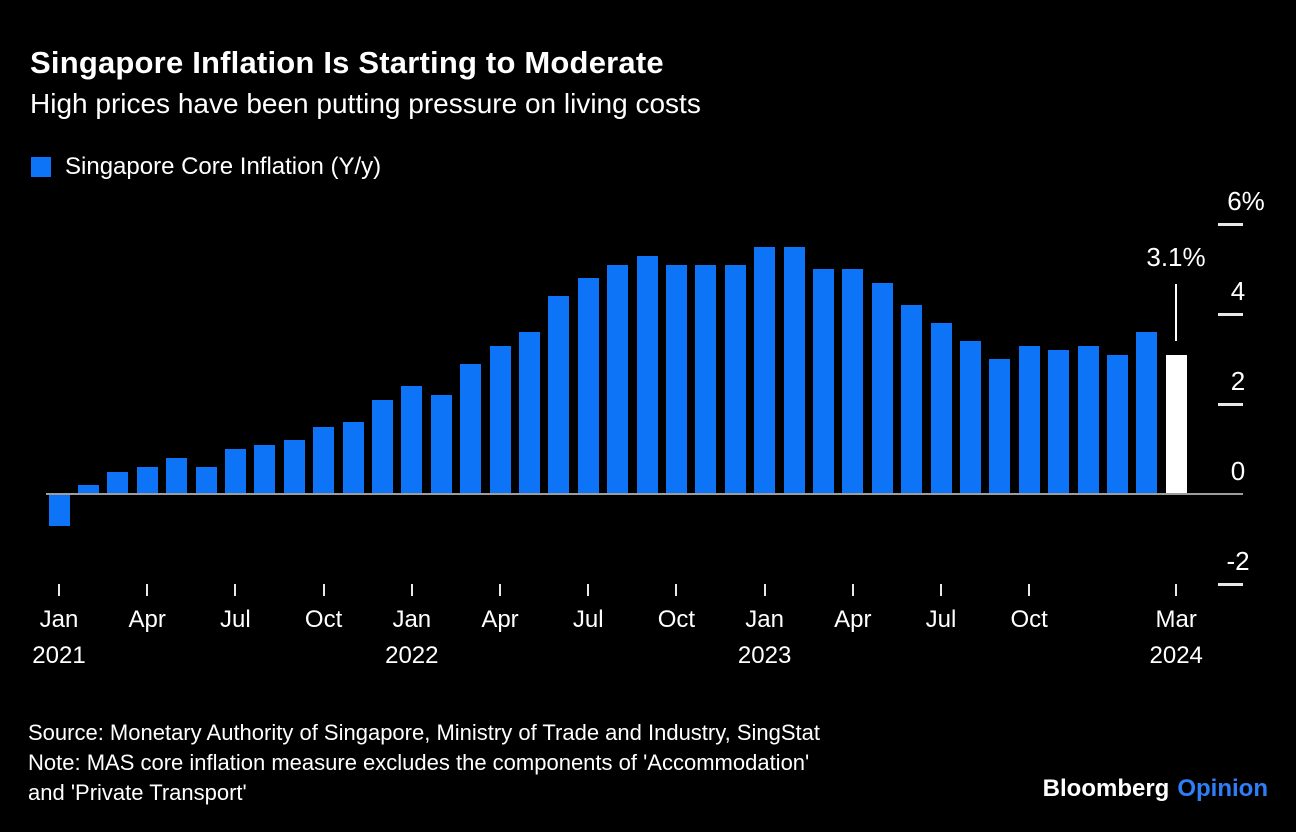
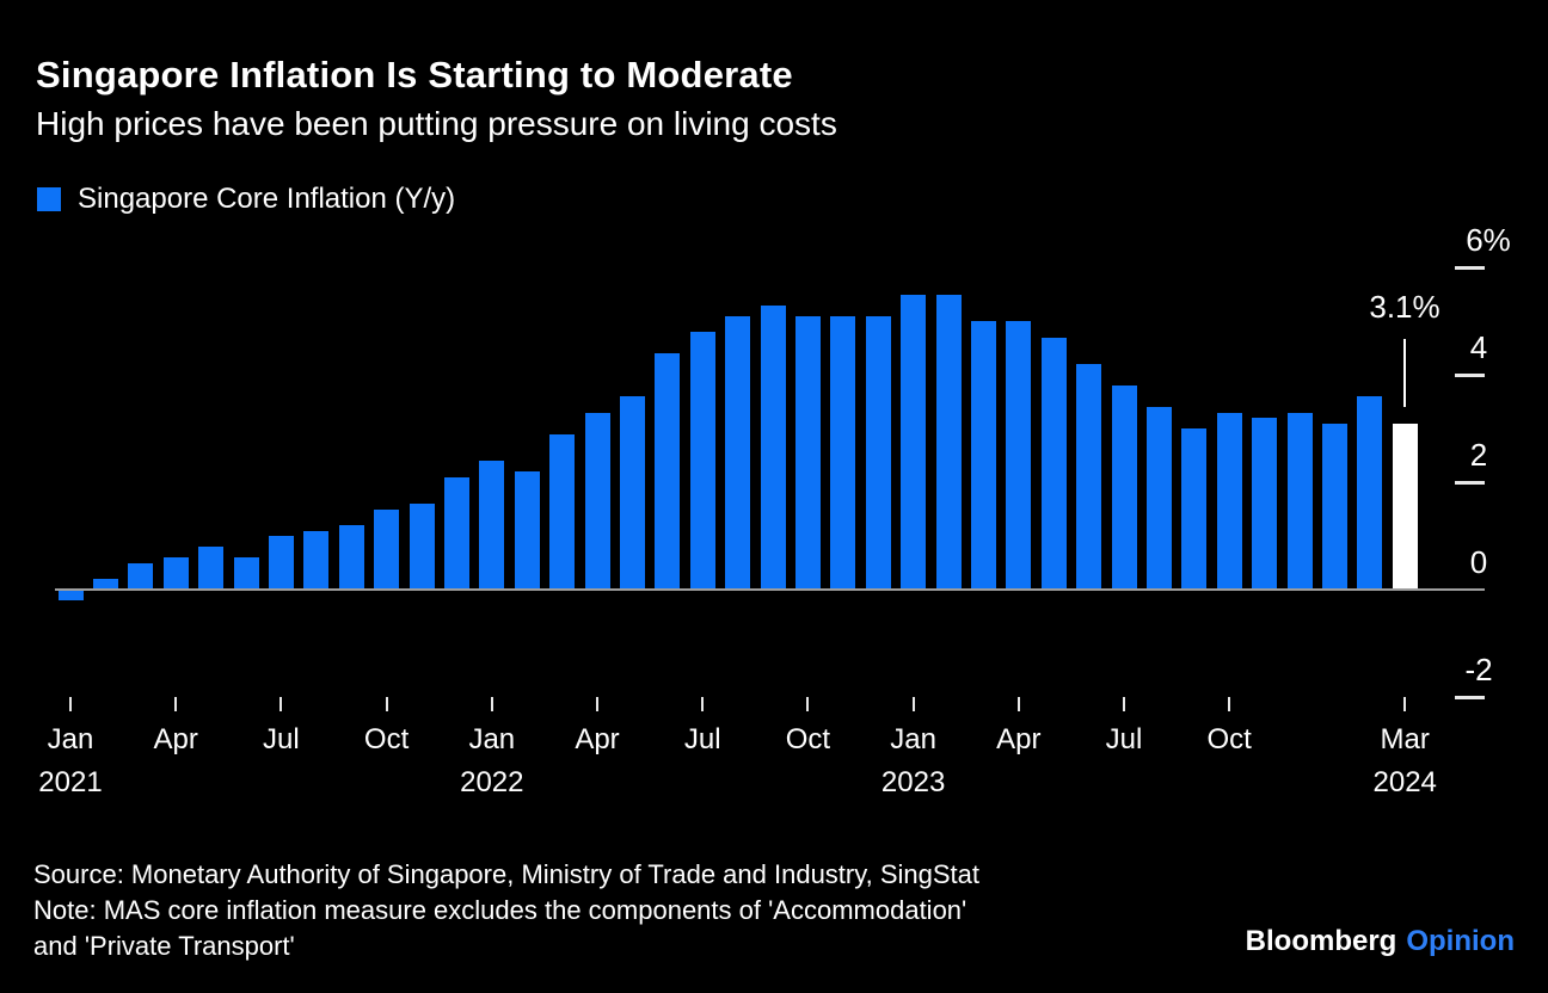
Jan 2021: -0.7 -> -0.2
